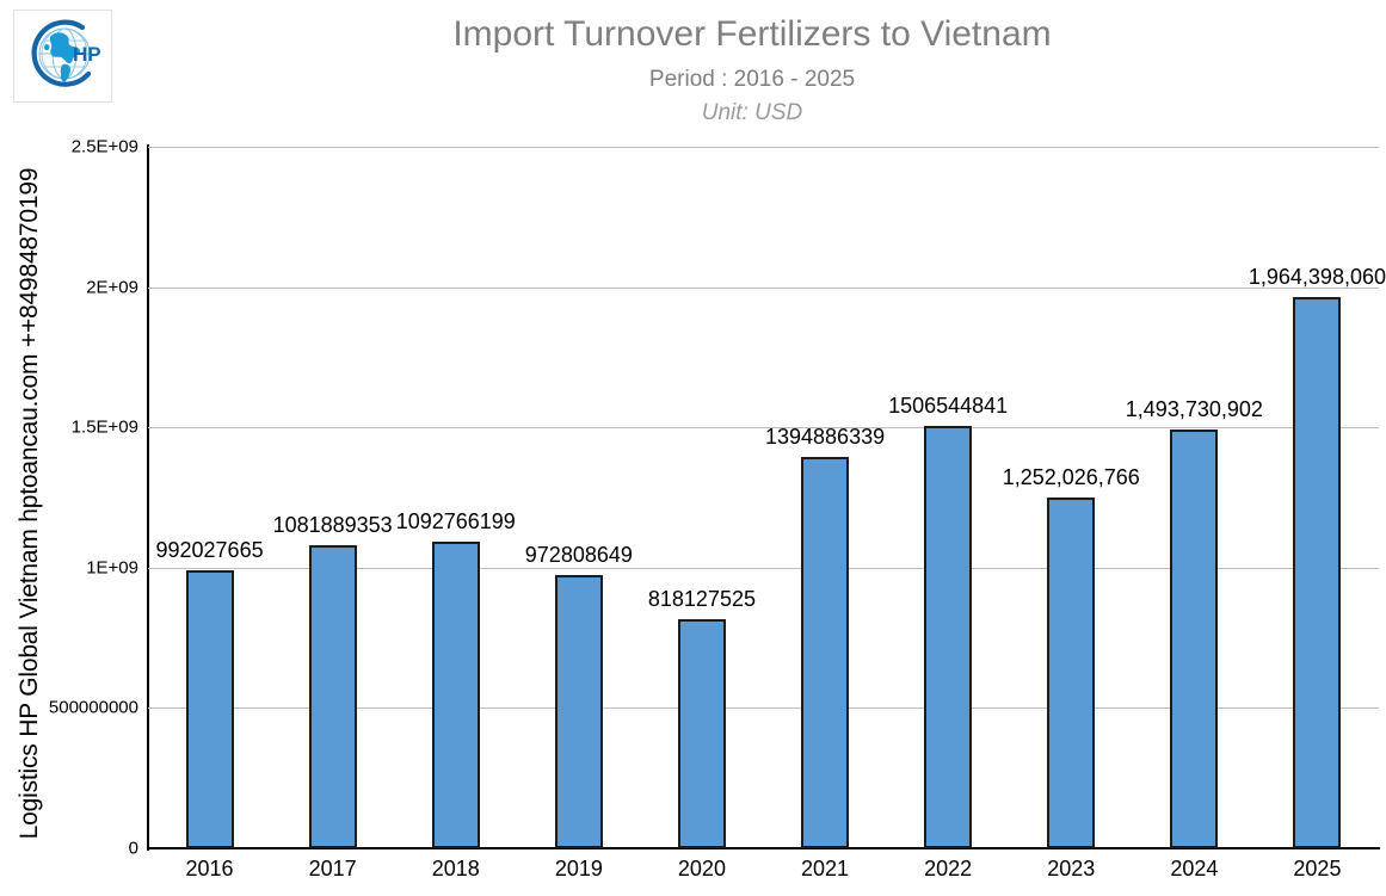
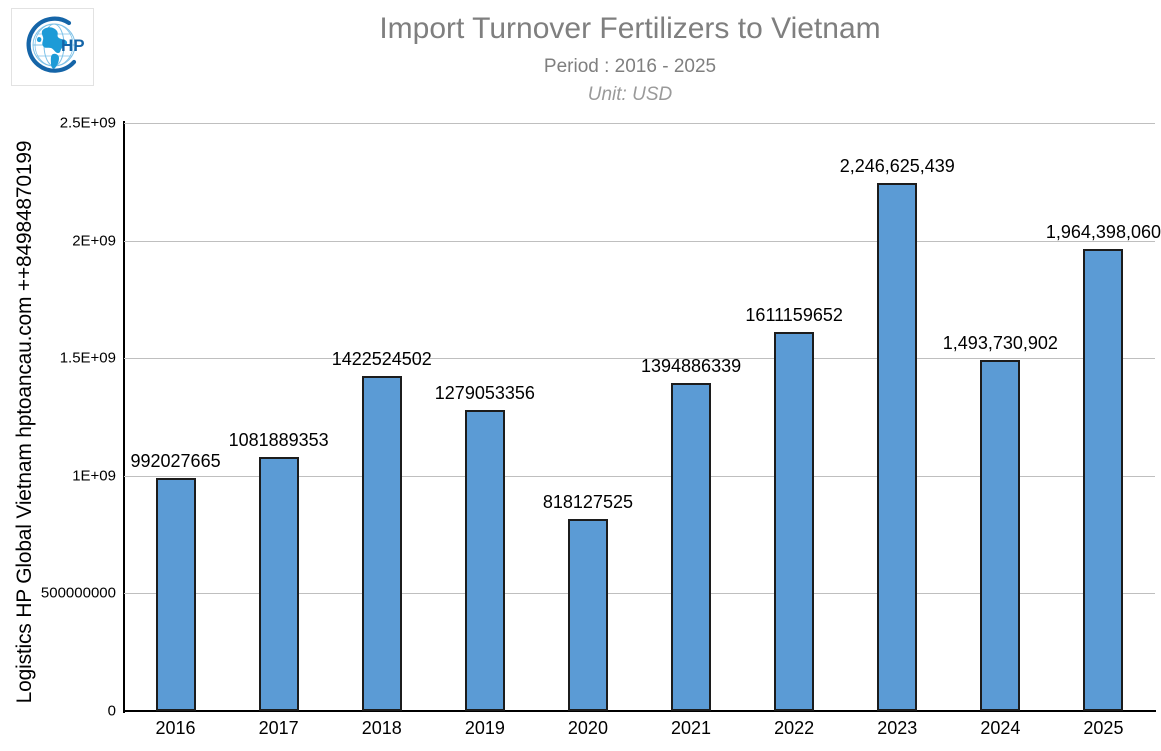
2018: 1092766199 -> 1422524502
2019: 972808649 -> 1279053356
2022: 1506544841 -> 1611159652
2023: 1,252,026,766 -> 2,246,625,439
